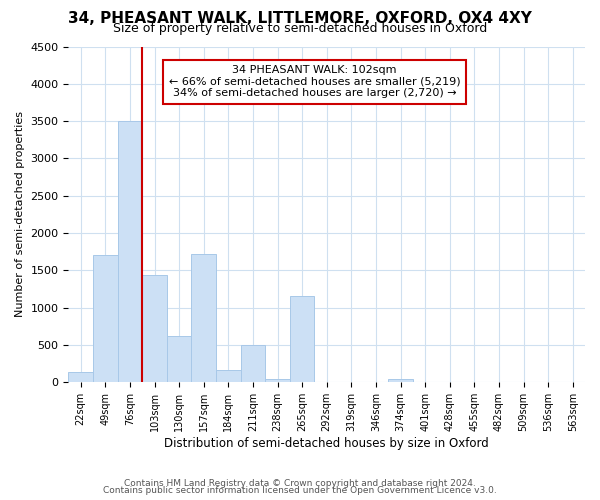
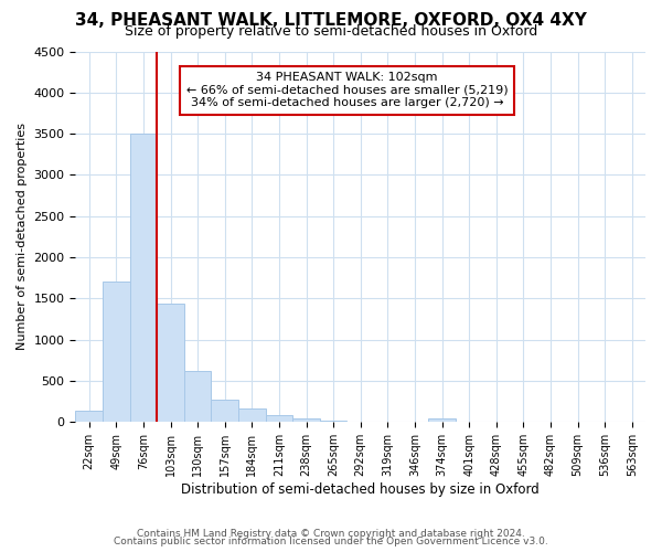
157sqm: 1720 -> 270
211sqm: 500 -> 90
265sqm: 1160 -> 20
